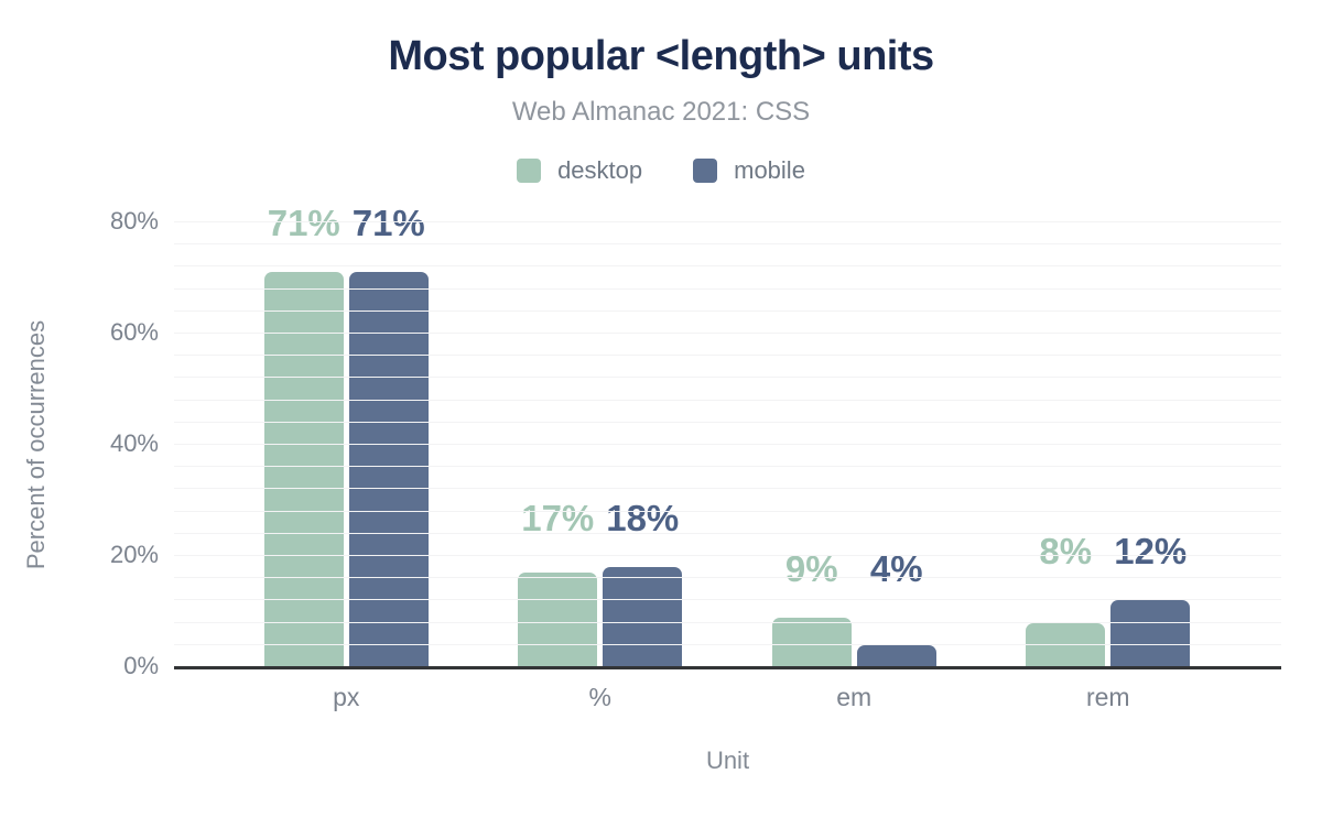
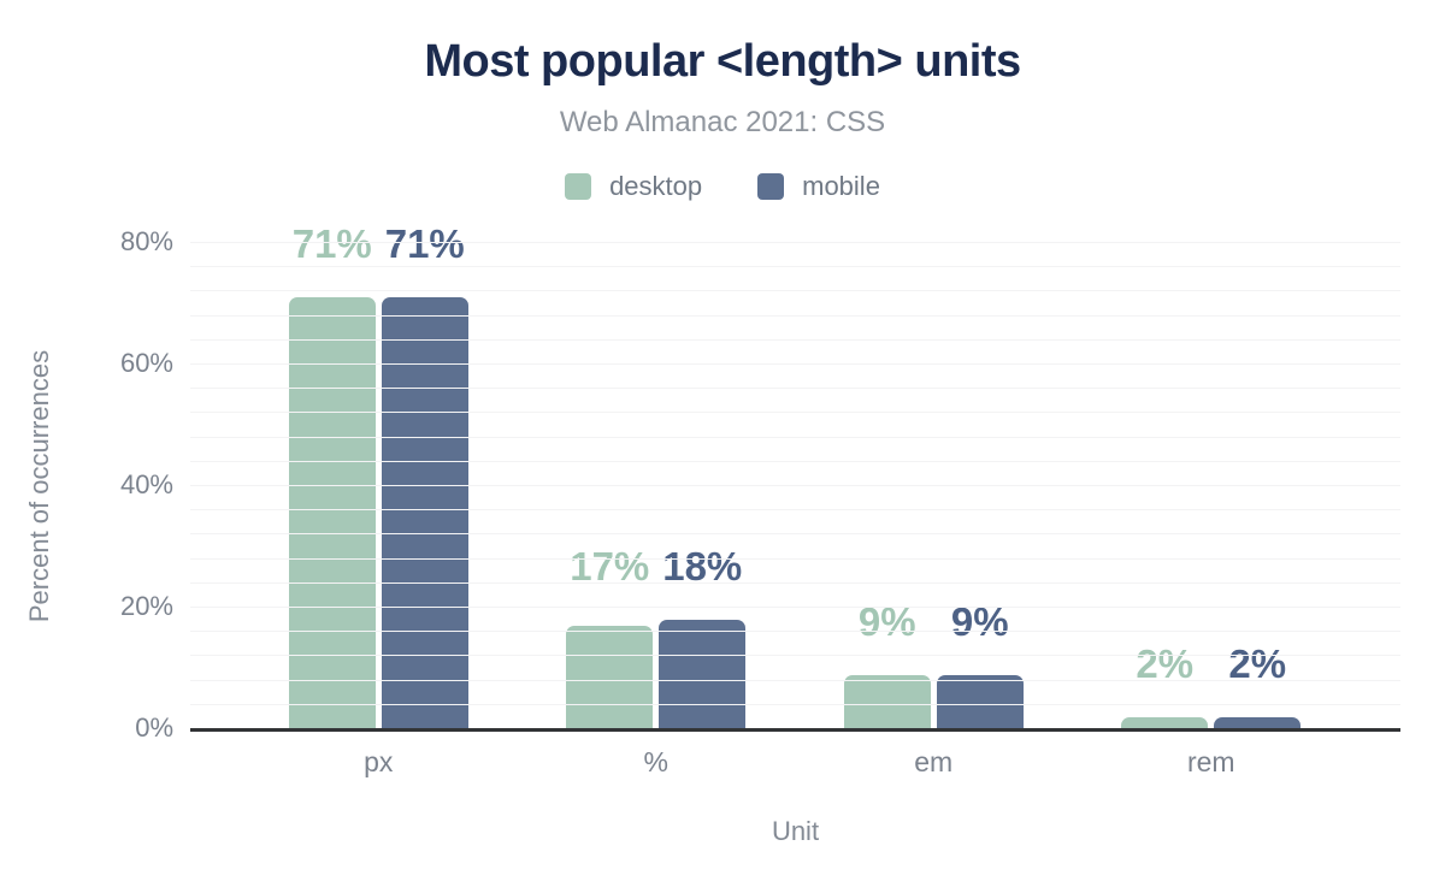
mobile/em: 4% -> 9%
desktop/rem: 8% -> 2%
mobile/rem: 12% -> 2%
